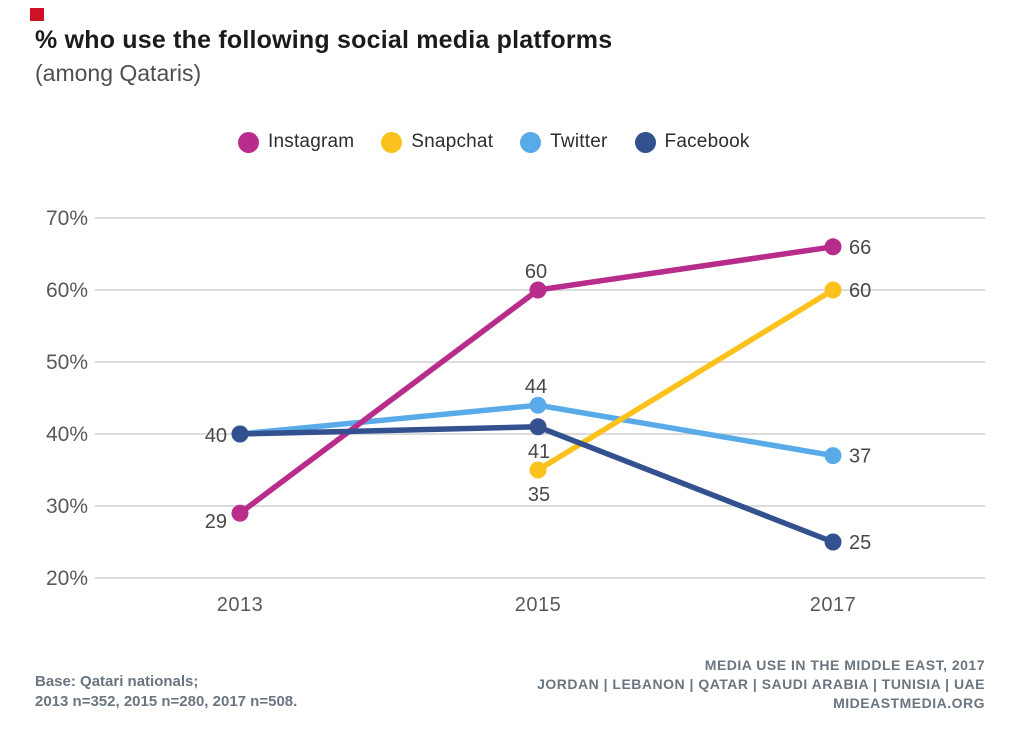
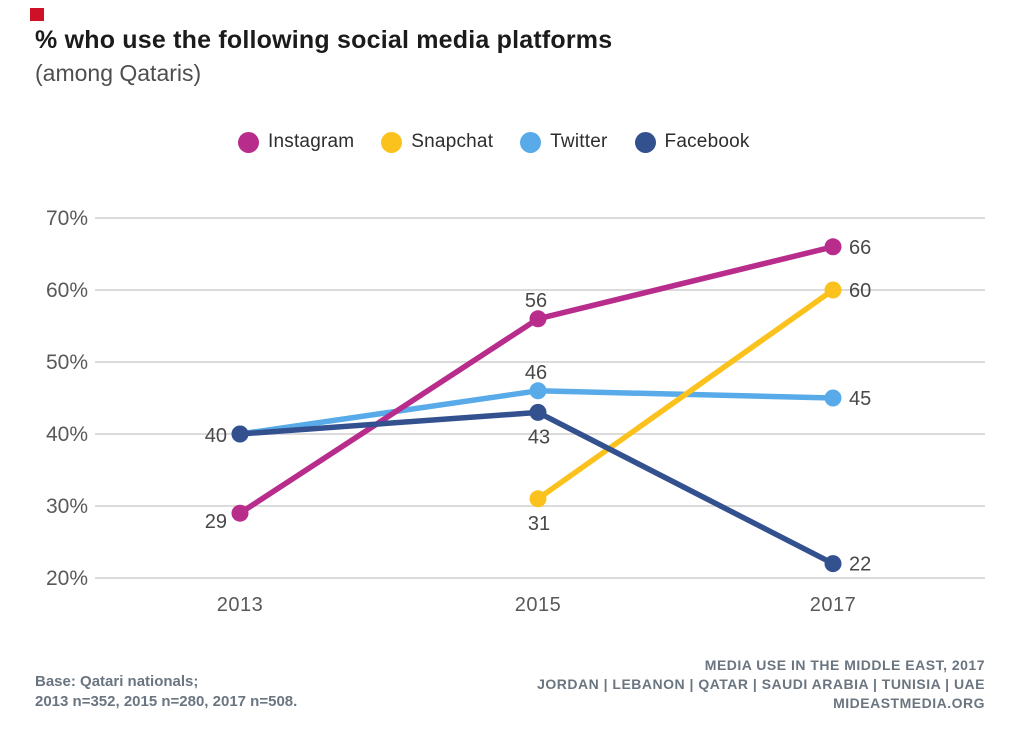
Instagram/2015: 60 -> 56
Snapchat/2015: 35 -> 31
Twitter/2015: 44 -> 46
Facebook/2015: 41 -> 43
Twitter/2017: 37 -> 45
Facebook/2017: 25 -> 22
